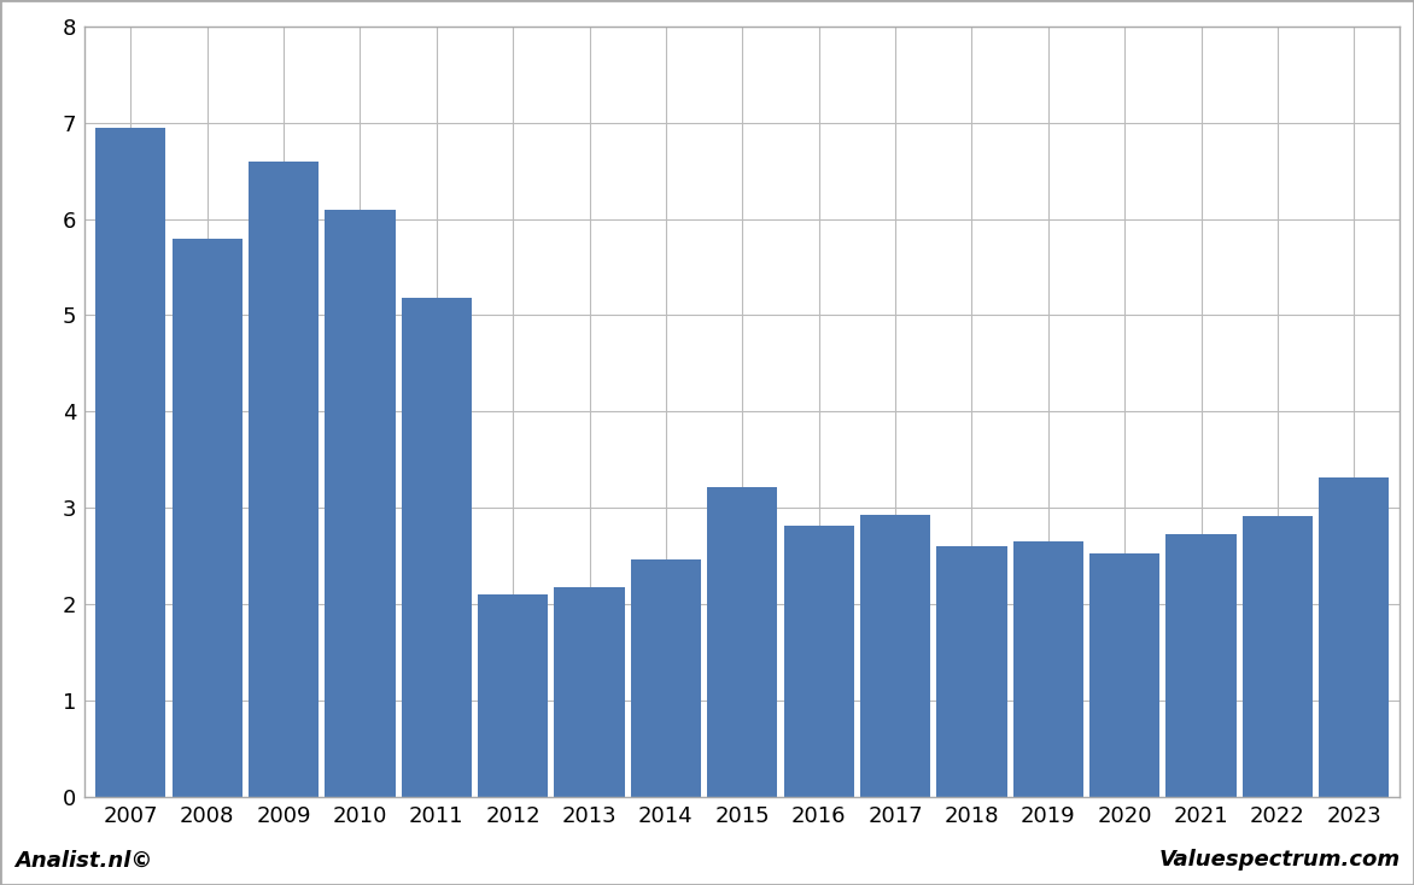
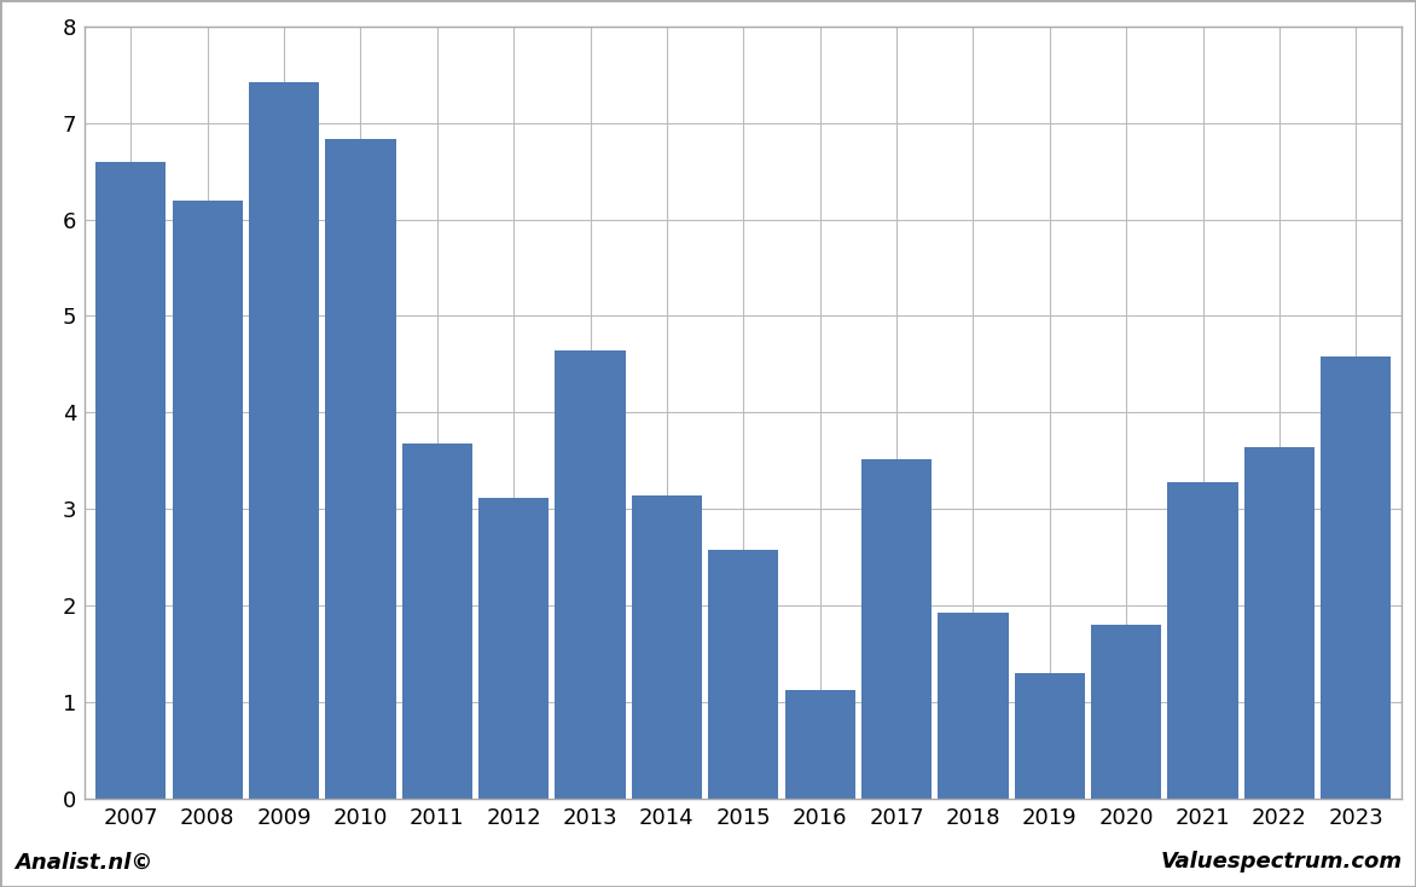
2007: 6.95 -> 6.60
2008: 5.80 -> 6.20
2009: 6.60 -> 7.42
2010: 6.10 -> 6.84
2011: 5.18 -> 3.68
2012: 2.10 -> 3.12
2013: 2.18 -> 4.64
2014: 2.46 -> 3.14
2015: 3.22 -> 2.58
2016: 2.82 -> 1.12
2017: 2.93 -> 3.52
2018: 2.60 -> 1.92
2019: 2.65 -> 1.30
2020: 2.52 -> 1.80
2021: 2.72 -> 3.28
2022: 2.91 -> 3.64
2023: 3.32 -> 4.58
